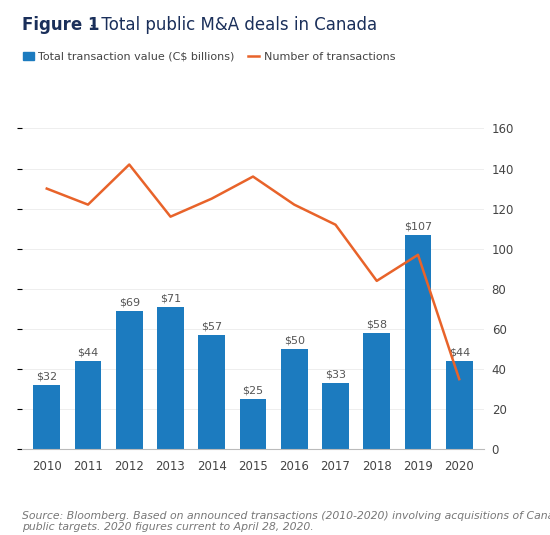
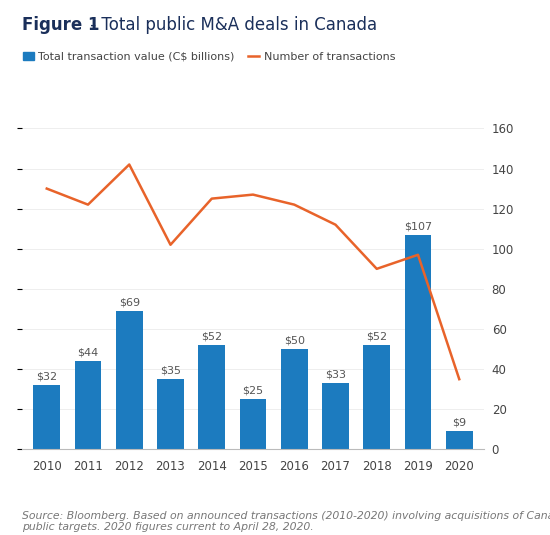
Total transaction value (C$ billions)/2013: $71 -> $35
Number of transactions/2013: 116 -> 102
Total transaction value (C$ billions)/2014: $57 -> $52
Number of transactions/2015: 136 -> 127
Total transaction value (C$ billions)/2018: $58 -> $52
Number of transactions/2018: 84 -> 90
Total transaction value (C$ billions)/2020: $44 -> $9
